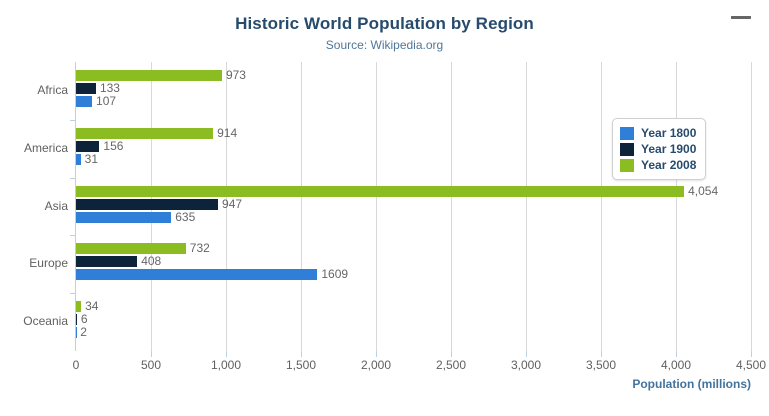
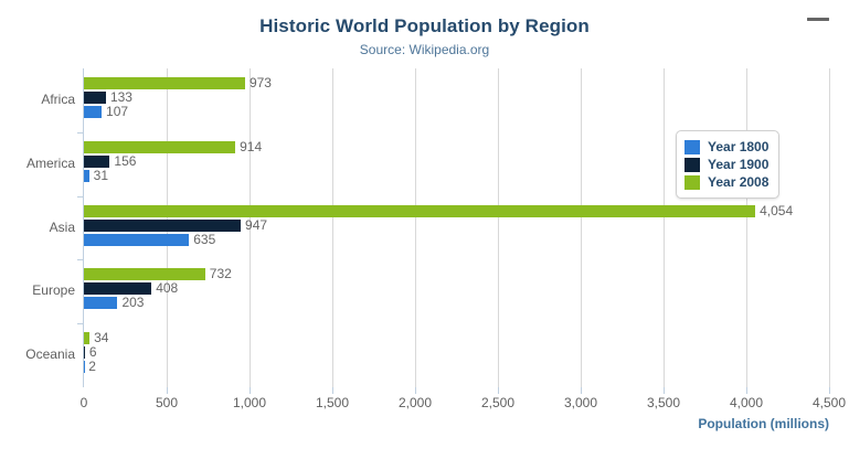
Year 1800/Europe: 1609 -> 203
